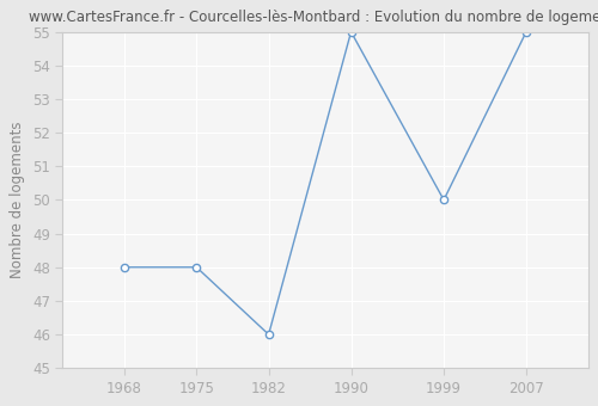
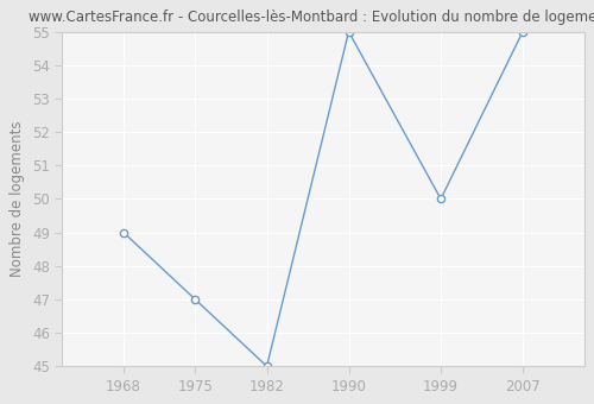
1968: 48 -> 49
1975: 48 -> 47
1982: 46 -> 45
